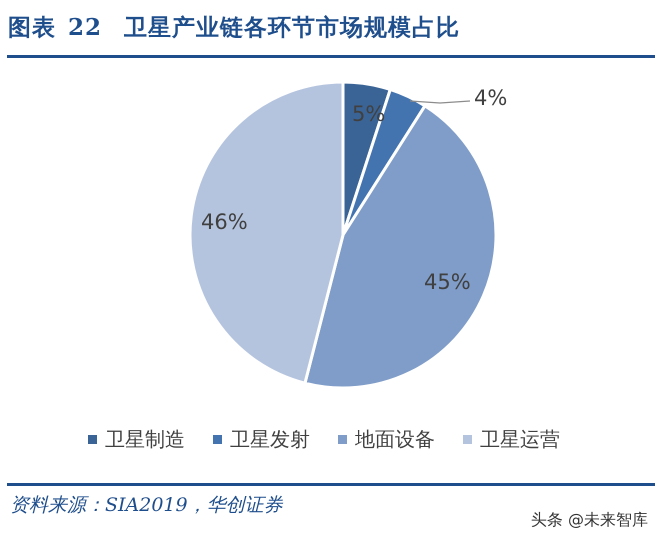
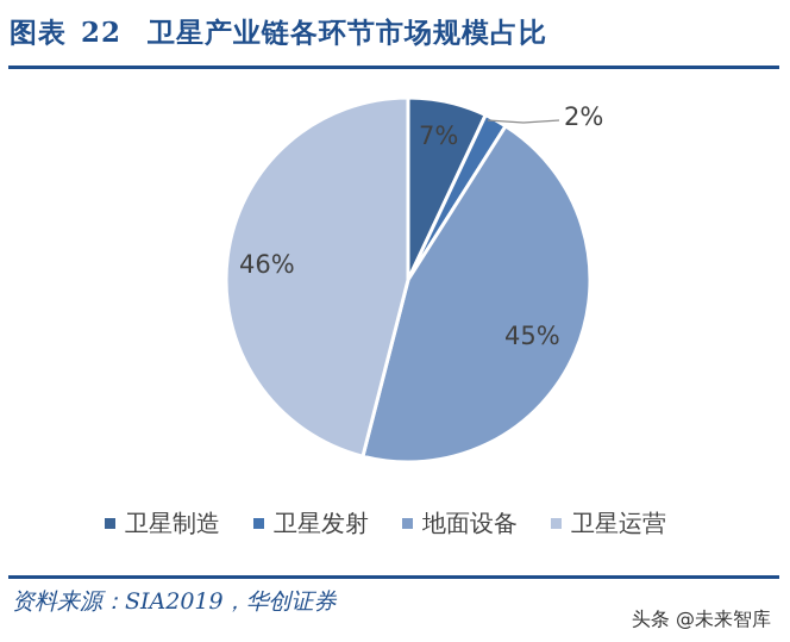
卫星制造: 5% -> 7%
卫星发射: 4% -> 2%
